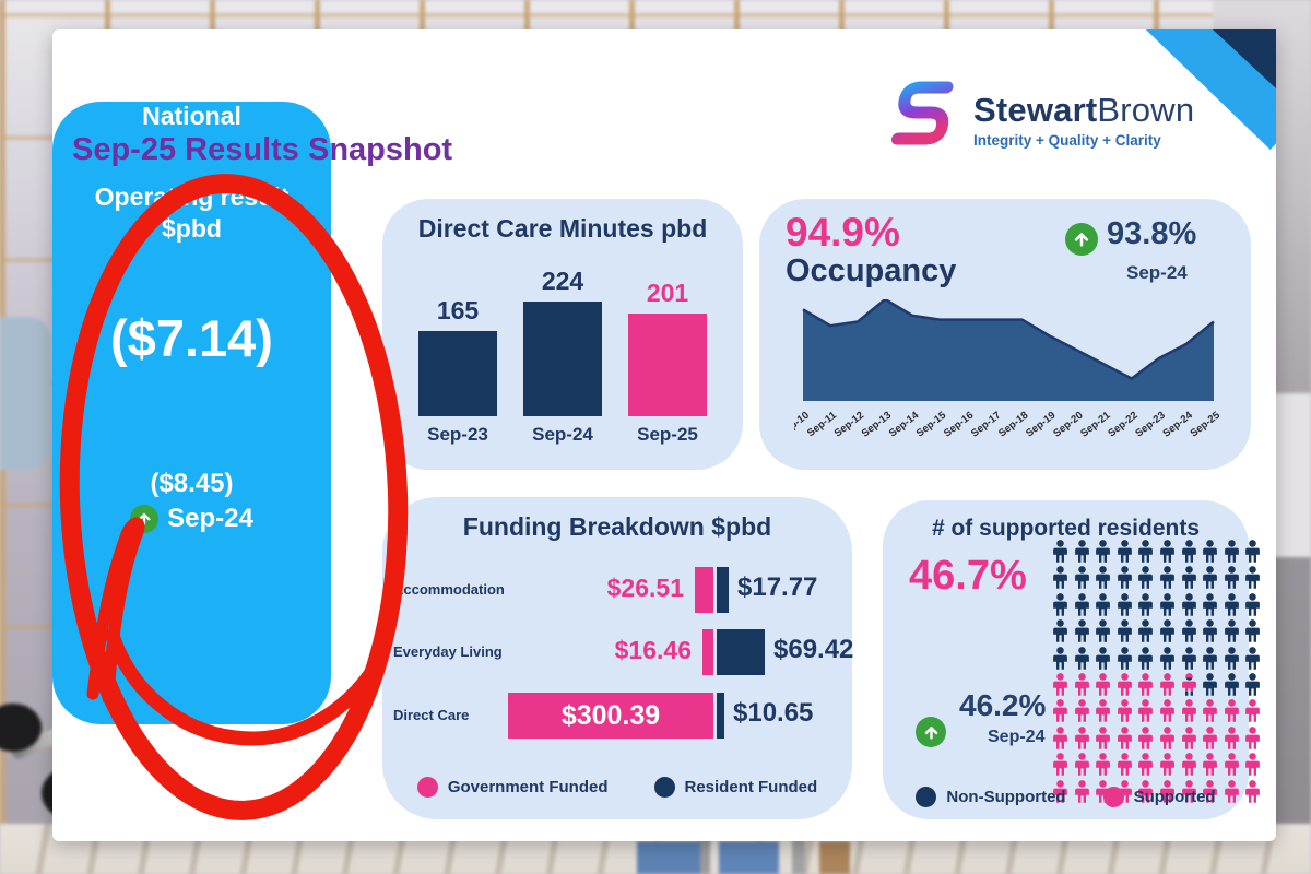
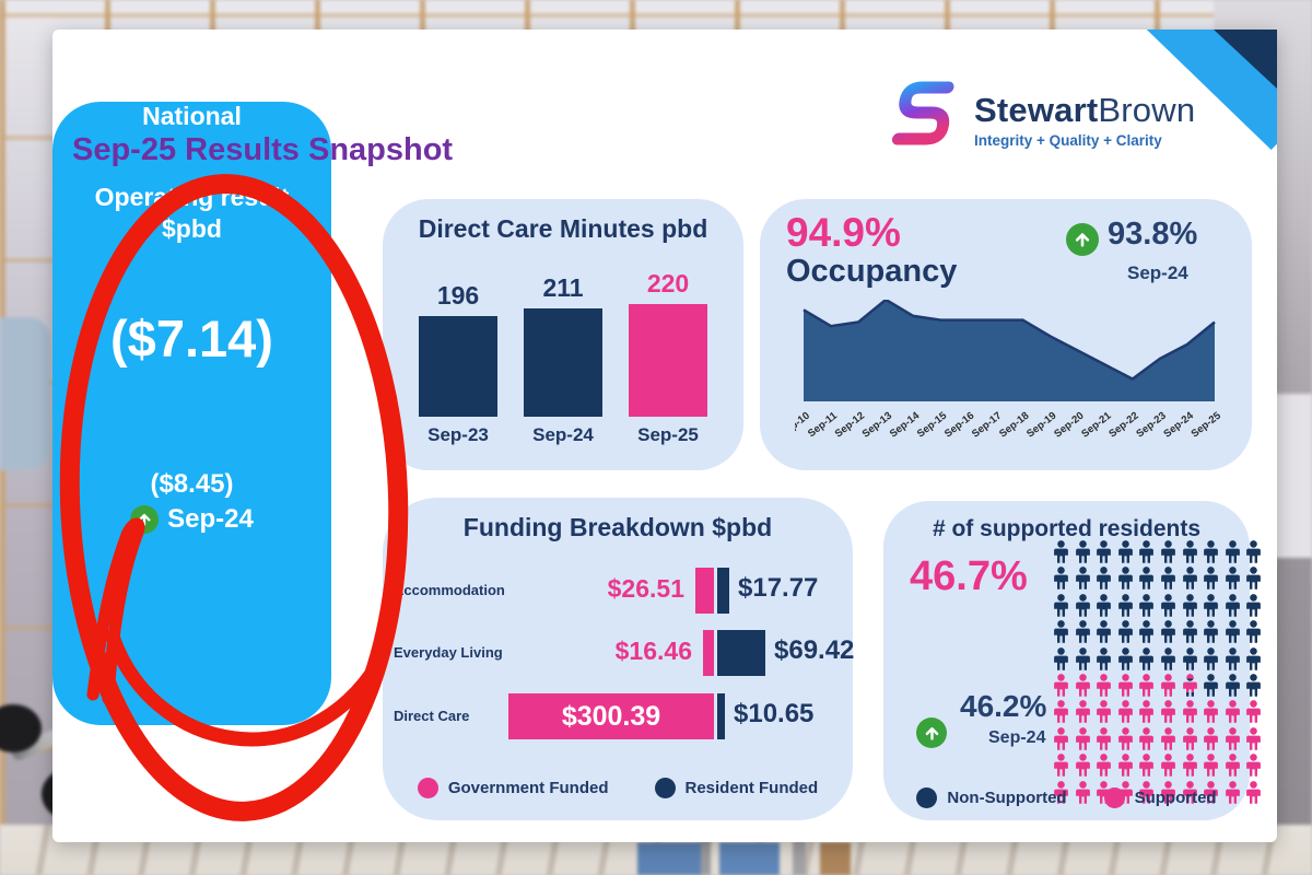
Direct Care Minutes pbd/Sep-23: 165 -> 196
Direct Care Minutes pbd/Sep-24: 224 -> 211
Direct Care Minutes pbd/Sep-25: 201 -> 220
